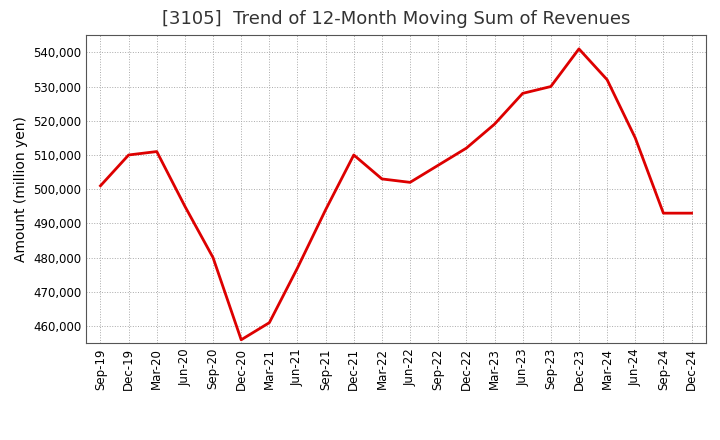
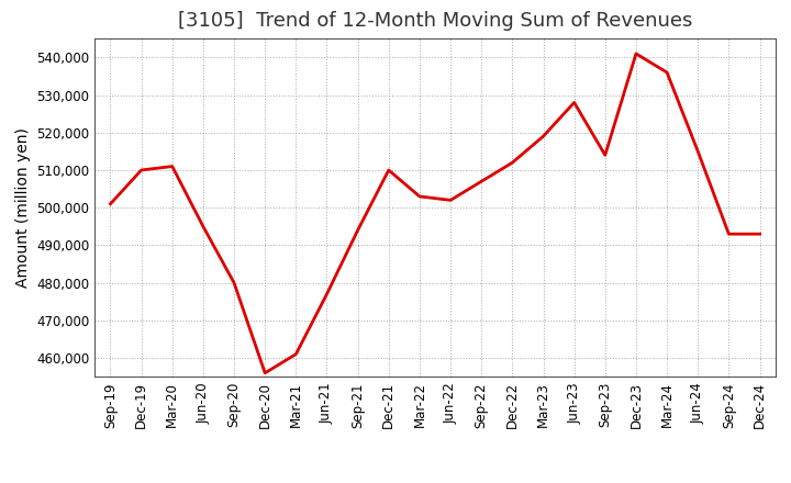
Sep-23: 530,000 -> 514,000
Mar-24: 532,000 -> 536,000
